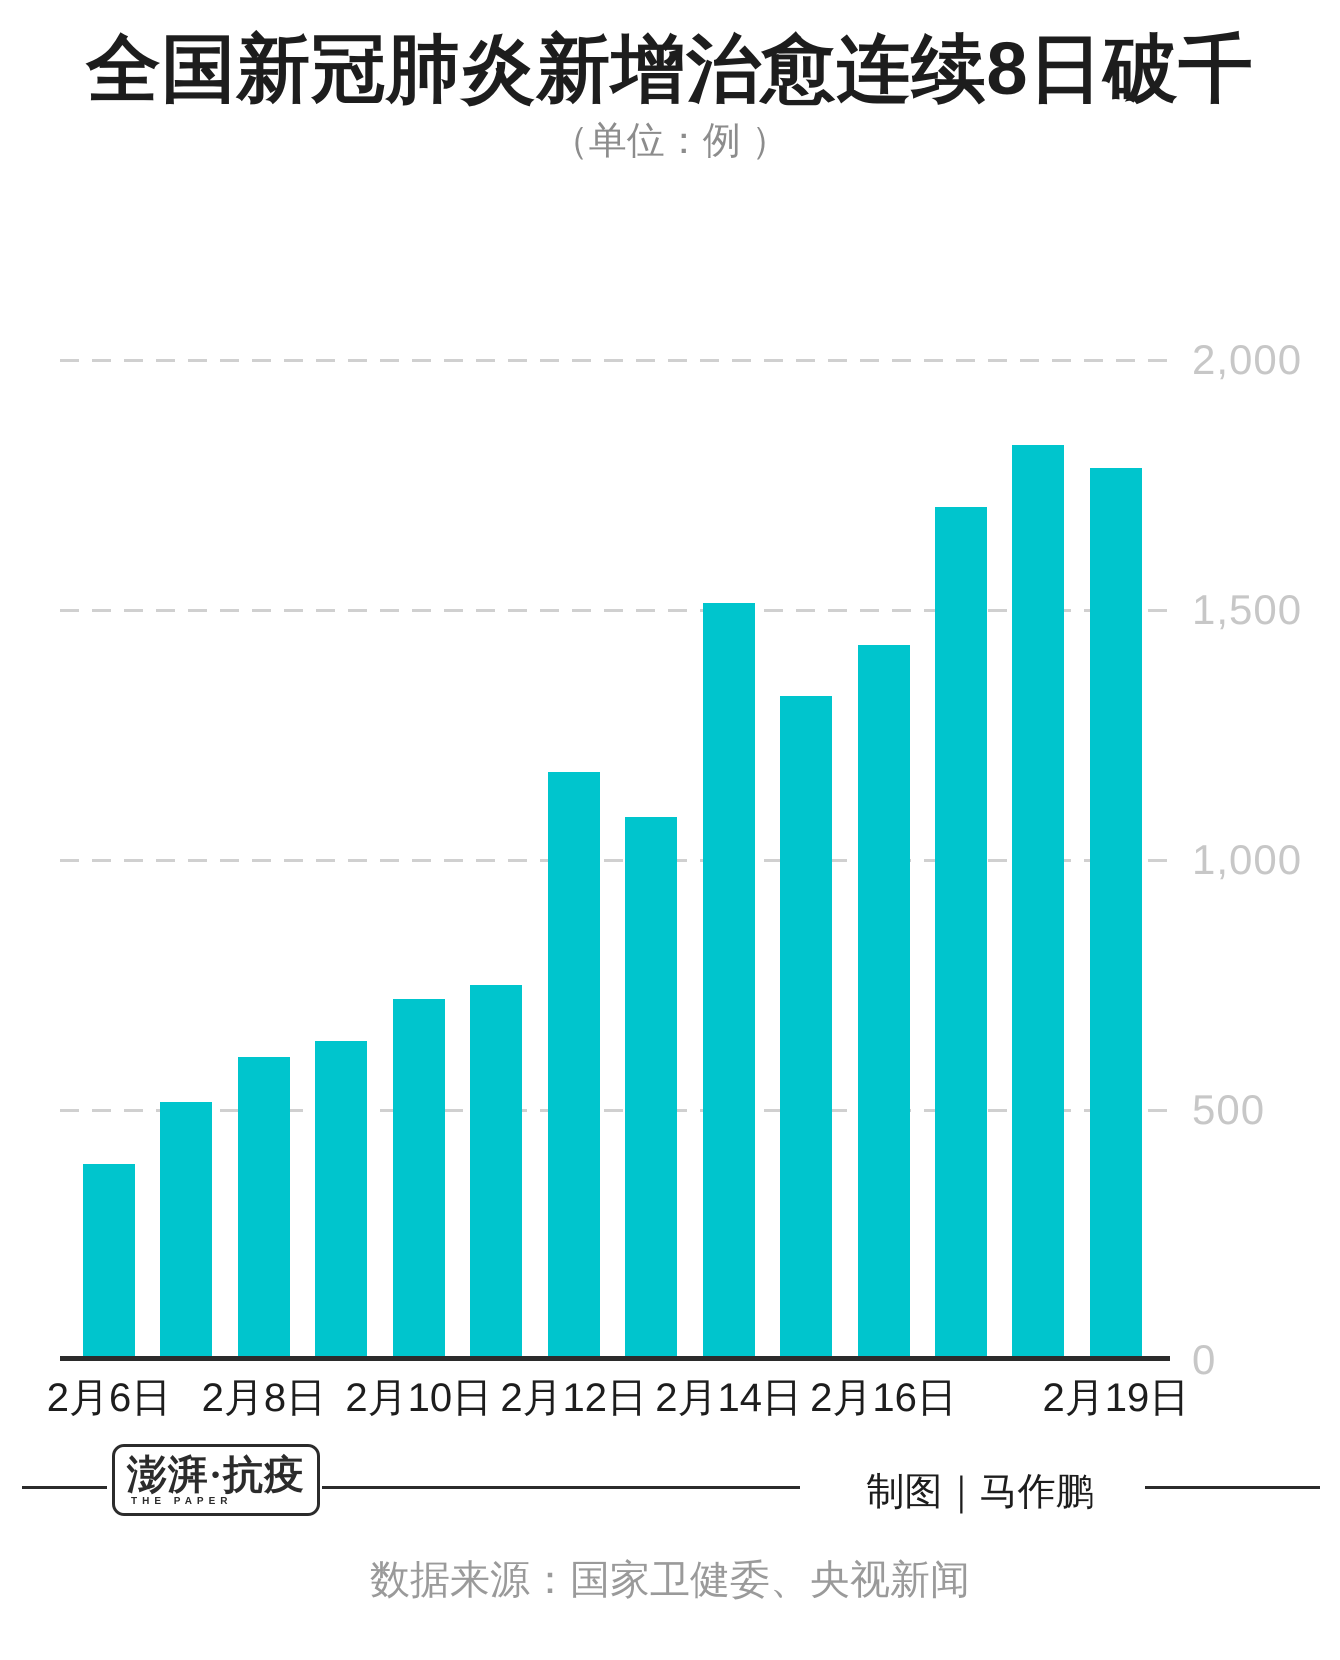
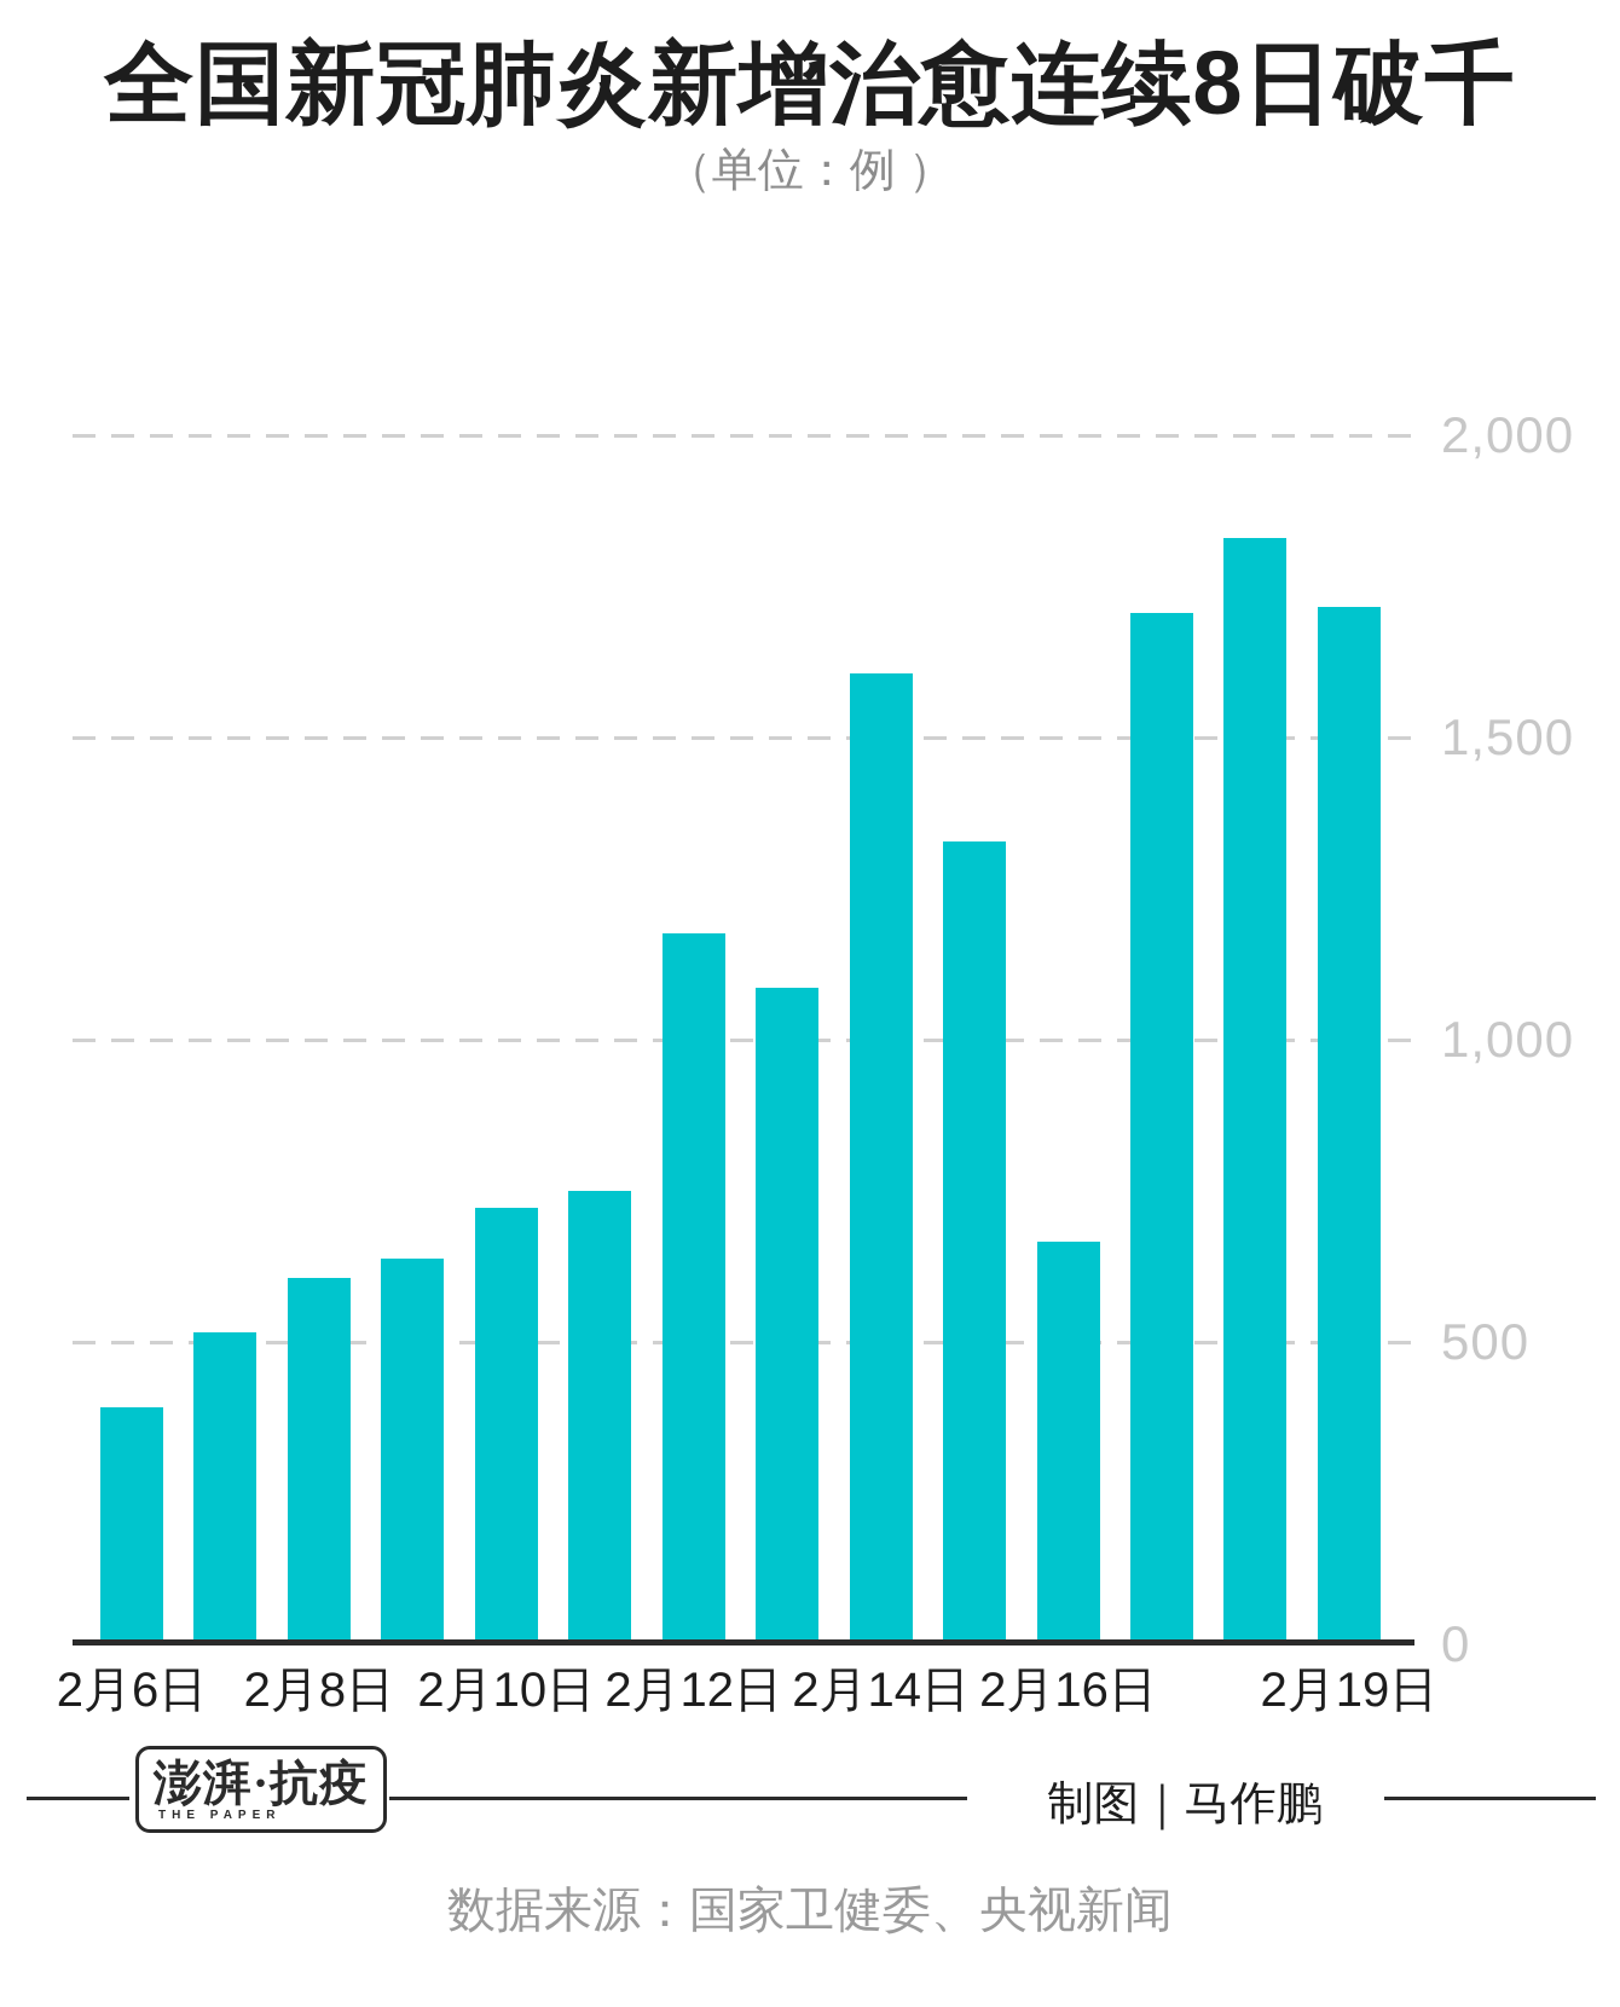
2月14日: 1510 -> 1600
2月16日: 1420 -> 660
2月19日: 1780 -> 1710
